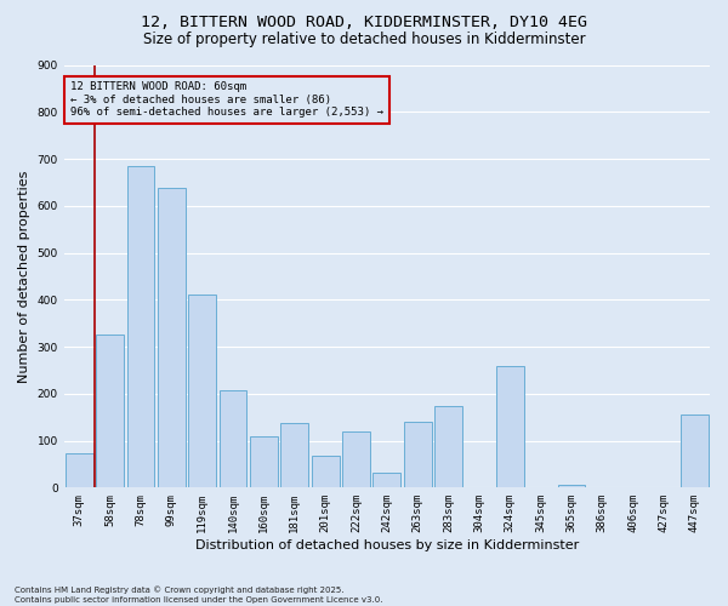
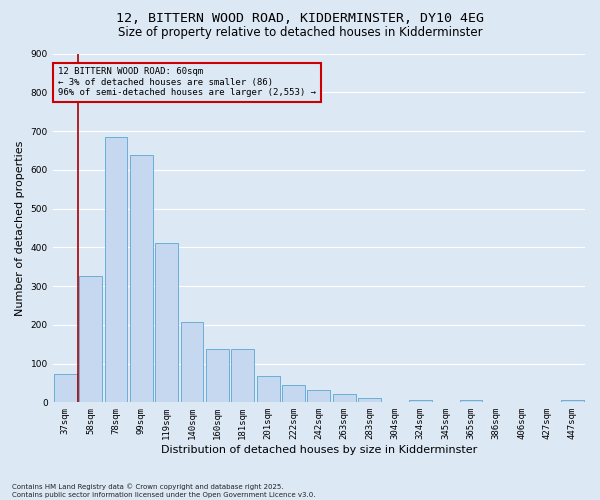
160sqm: 110 -> 137
222sqm: 120 -> 45
263sqm: 140 -> 22
283sqm: 175 -> 11
324sqm: 260 -> 5
447sqm: 155 -> 7
